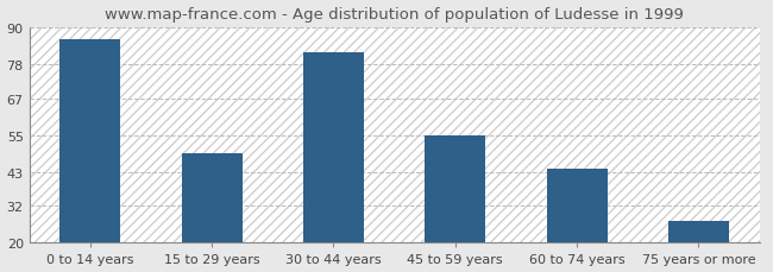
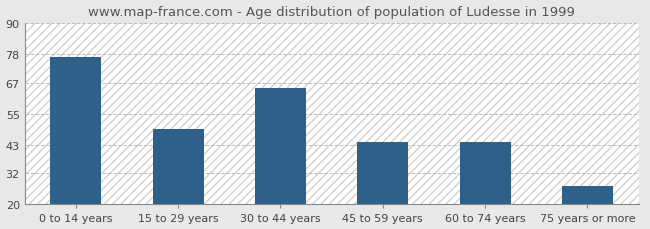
0 to 14 years: 86 -> 77
30 to 44 years: 82 -> 65
45 to 59 years: 55 -> 44
